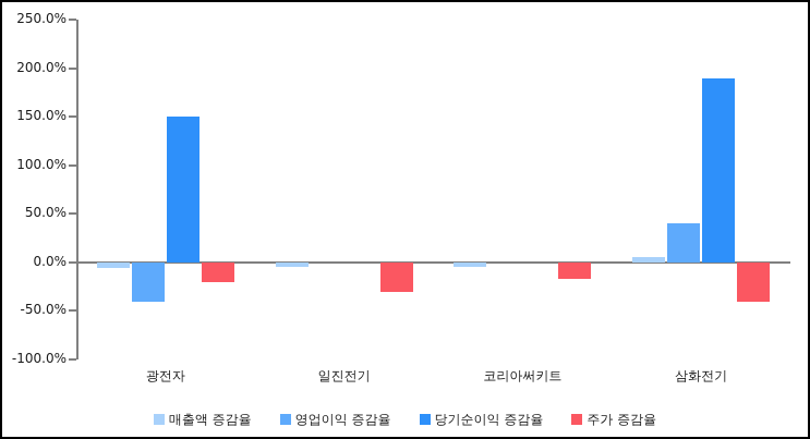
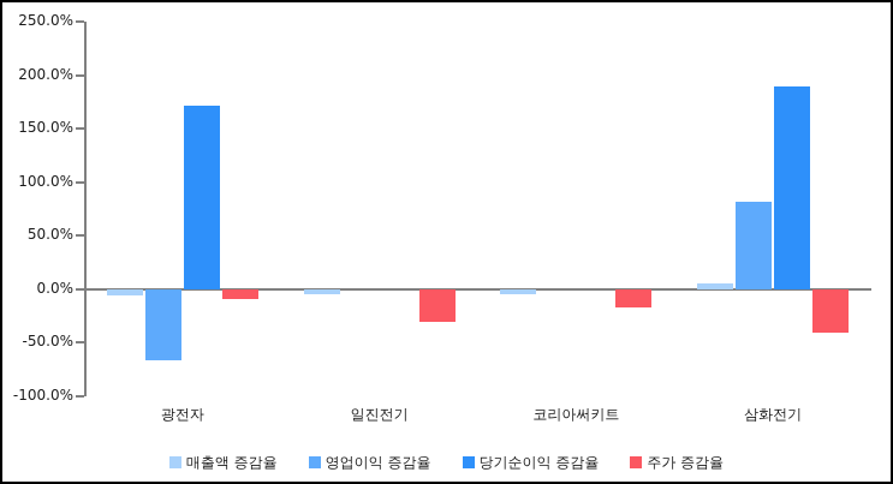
영업이익 증감율/광전자: -40% -> -70%
당기순이익 증감율/광전자: 150% -> 170%
주가 증감율/광전자: -20% -> -10%
영업이익 증감율/삼화전기: 40% -> 80%
